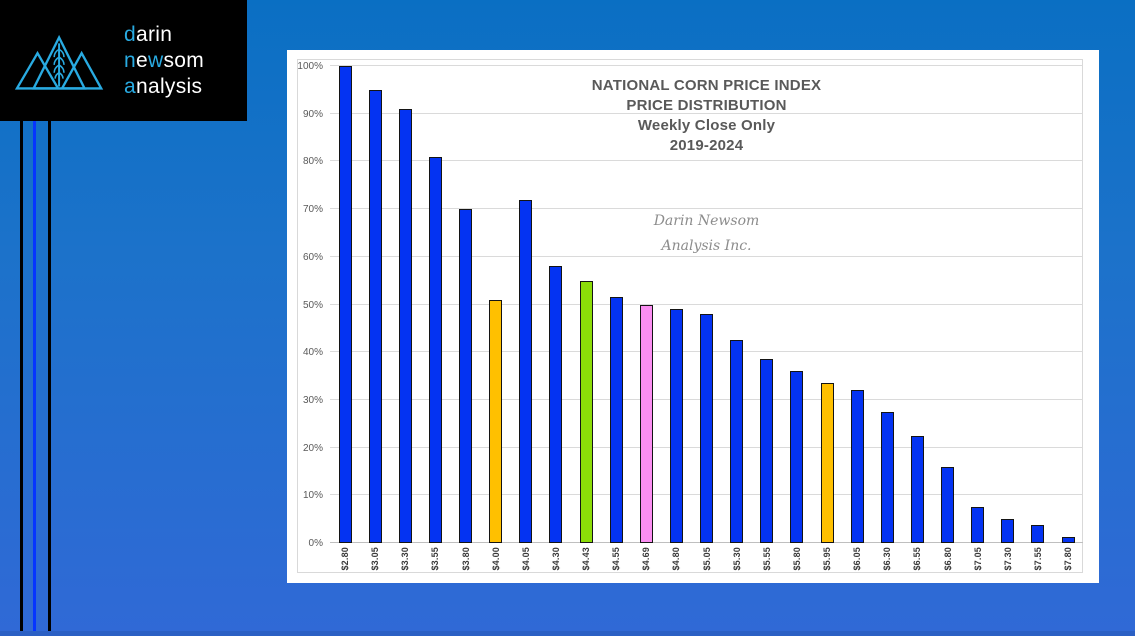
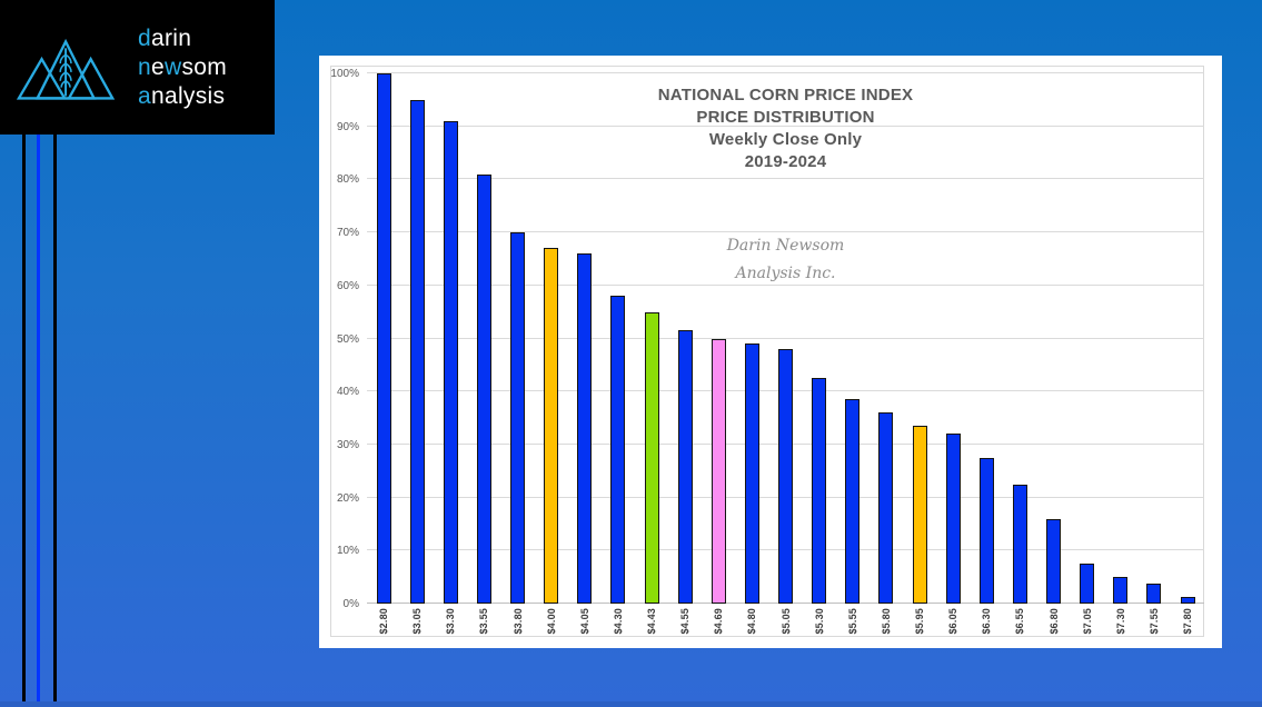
$4.00: 51% -> 67%
$4.05: 72% -> 66%
